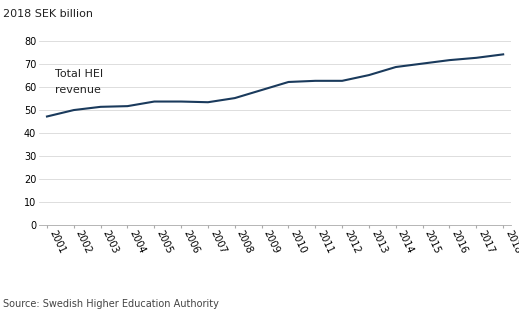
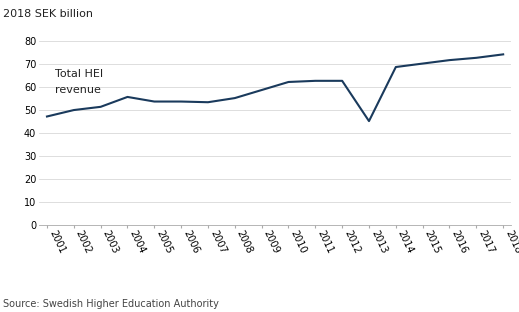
2004: 51.5 -> 55.5
2013: 65.0 -> 45.0
